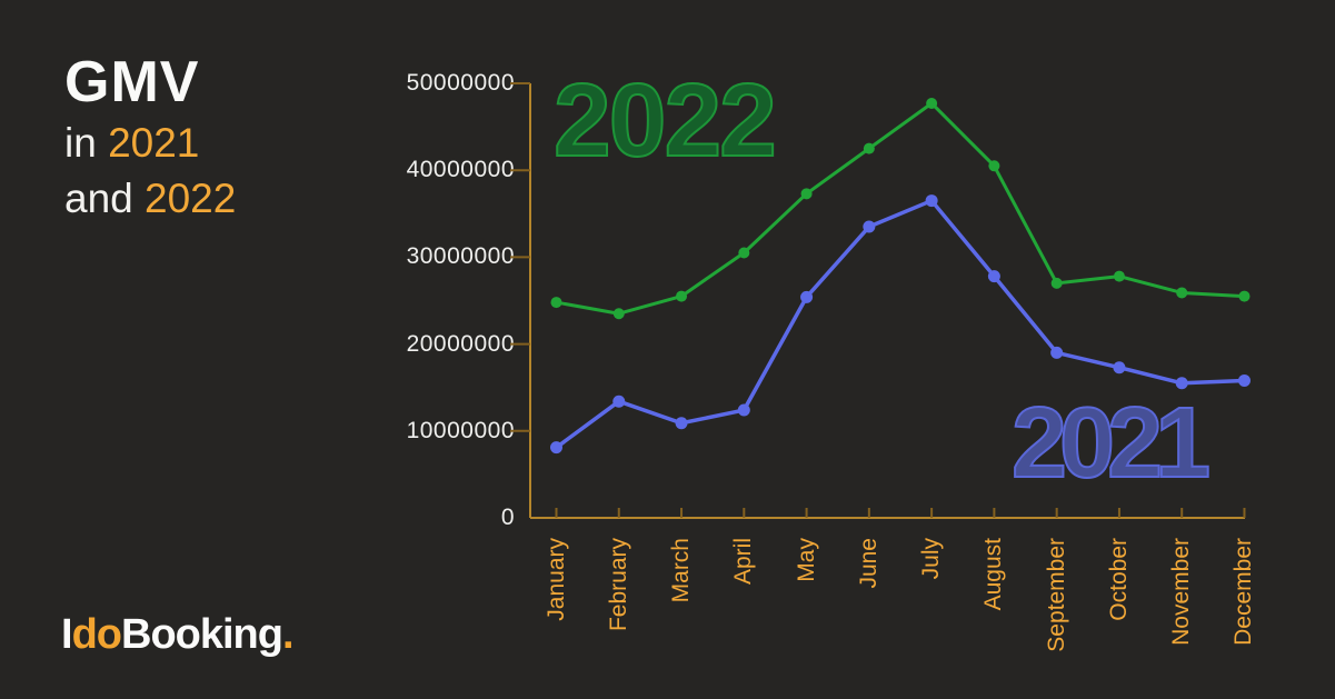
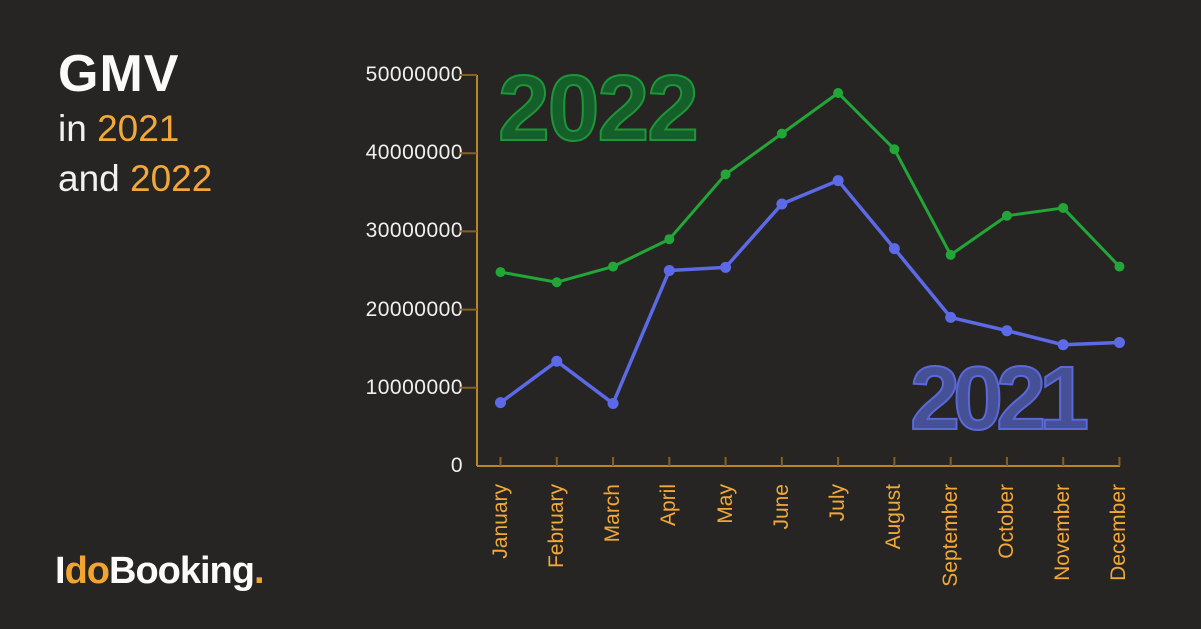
2021/March: 11000000 -> 8000000
2022/April: 30000000 -> 29000000
2021/April: 12000000 -> 25000000
2022/October: 28000000 -> 32000000
2022/November: 26000000 -> 33000000
